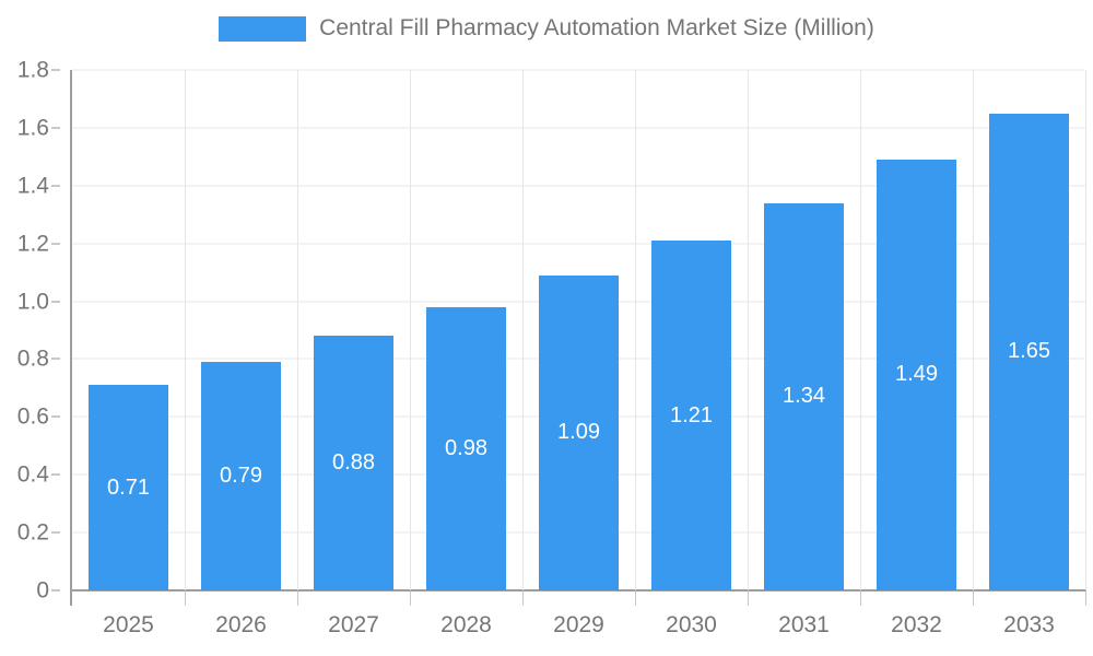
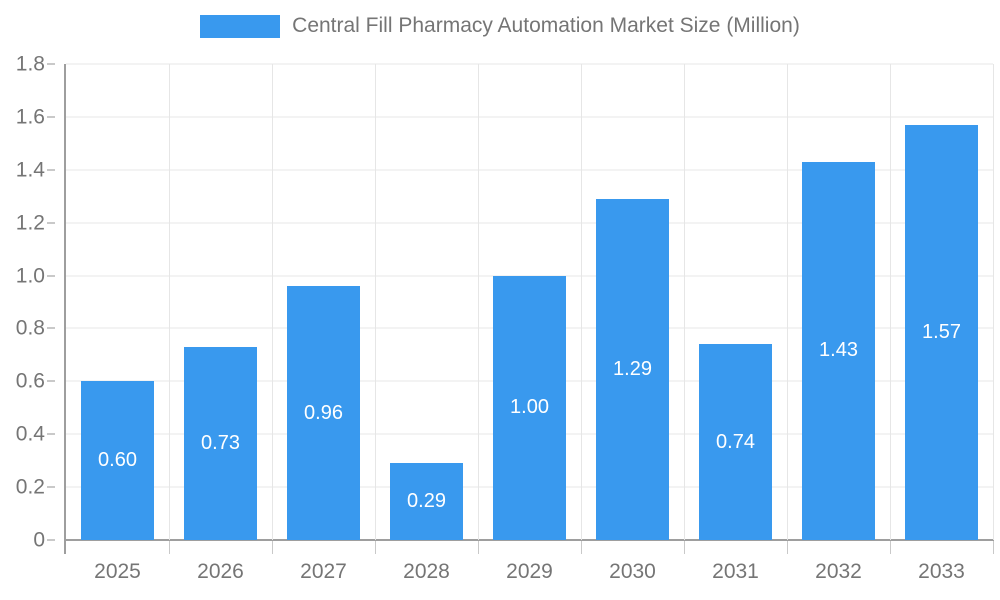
2025: 0.71 -> 0.60
2026: 0.79 -> 0.73
2027: 0.88 -> 0.96
2028: 0.98 -> 0.29
2029: 1.09 -> 1.00
2030: 1.21 -> 1.29
2031: 1.34 -> 0.74
2032: 1.49 -> 1.43
2033: 1.65 -> 1.57
